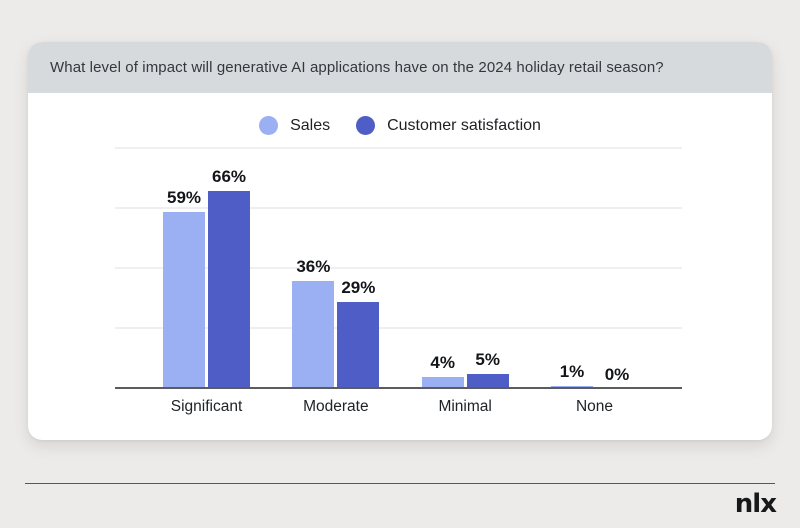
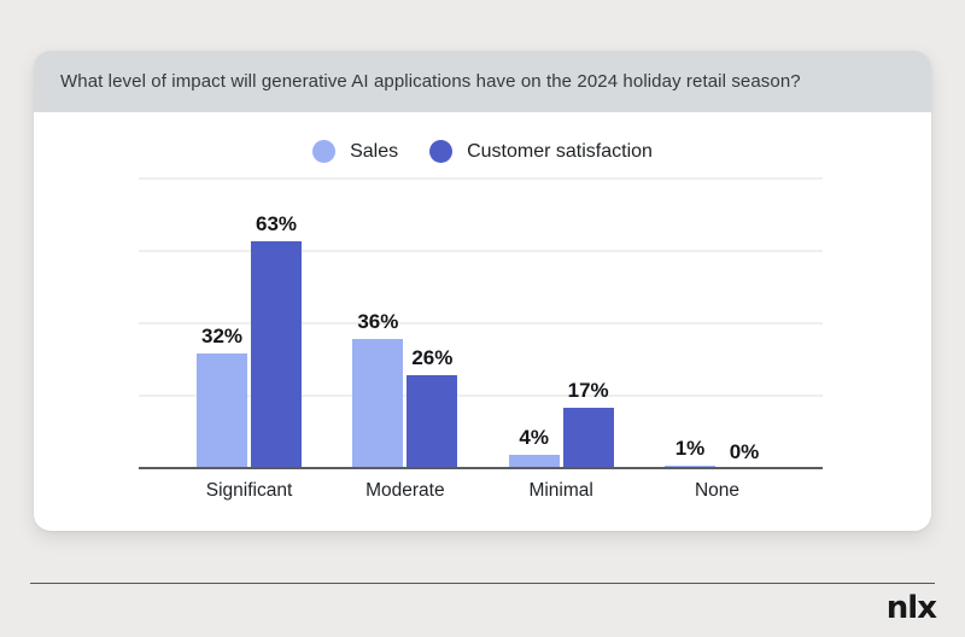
Sales/Significant: 59% -> 32%
Customer satisfaction/Significant: 66% -> 63%
Customer satisfaction/Moderate: 29% -> 26%
Customer satisfaction/Minimal: 5% -> 17%
